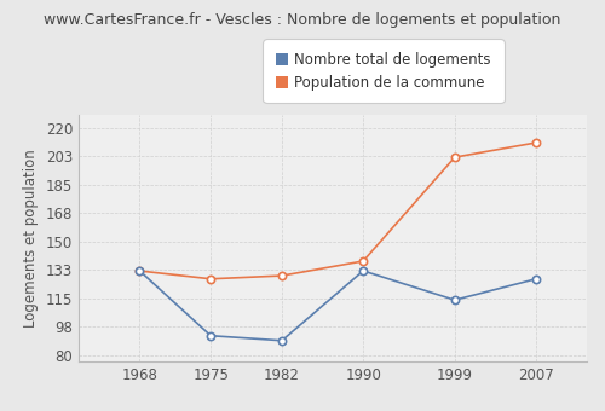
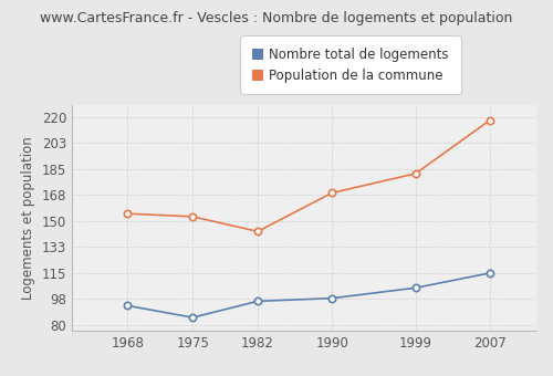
Nombre total de logements/1968: 132 -> 93
Population de la commune/1968: 132 -> 155
Nombre total de logements/1975: 92 -> 85
Population de la commune/1975: 127 -> 153
Nombre total de logements/1982: 89 -> 96
Population de la commune/1982: 129 -> 143
Nombre total de logements/1990: 132 -> 98
Population de la commune/1990: 138 -> 169
Nombre total de logements/1999: 114 -> 105
Population de la commune/1999: 202 -> 182
Nombre total de logements/2007: 127 -> 115
Population de la commune/2007: 211 -> 218
